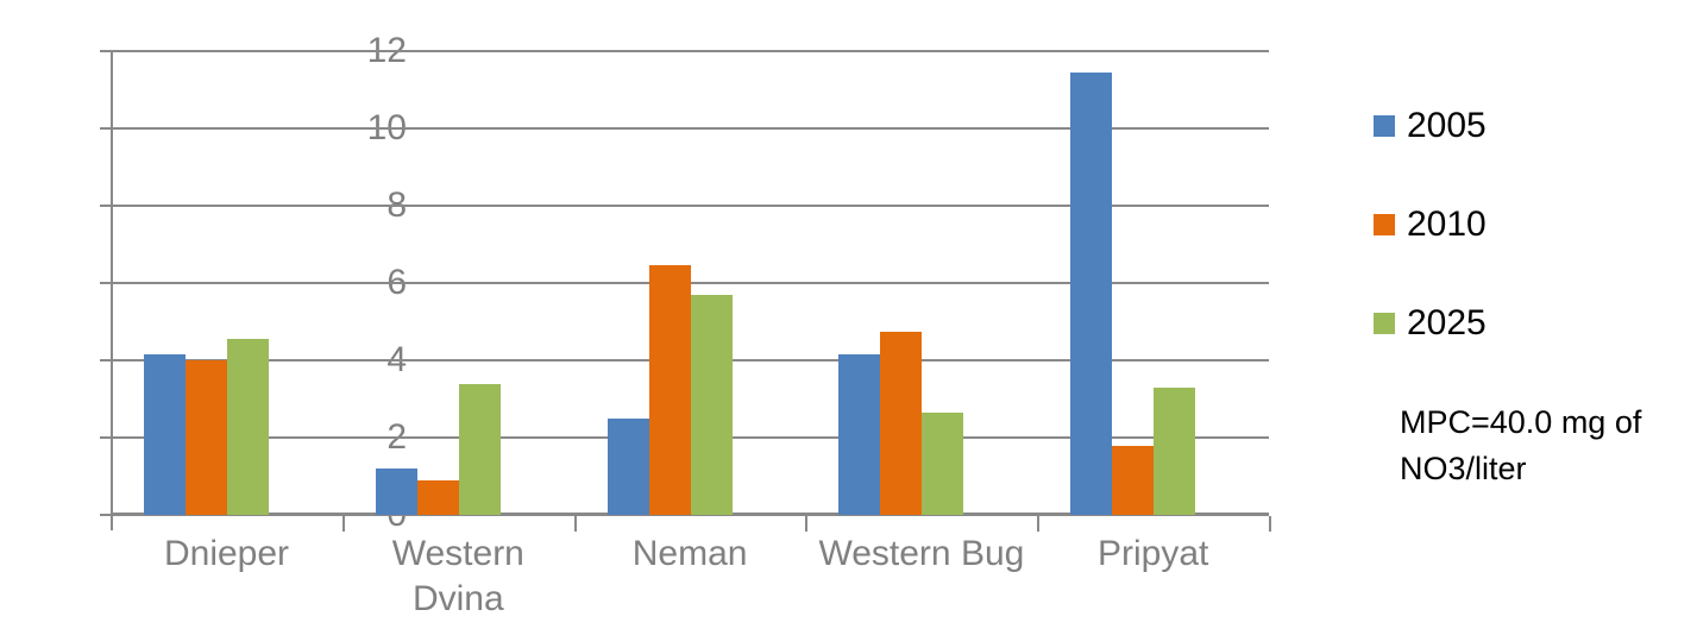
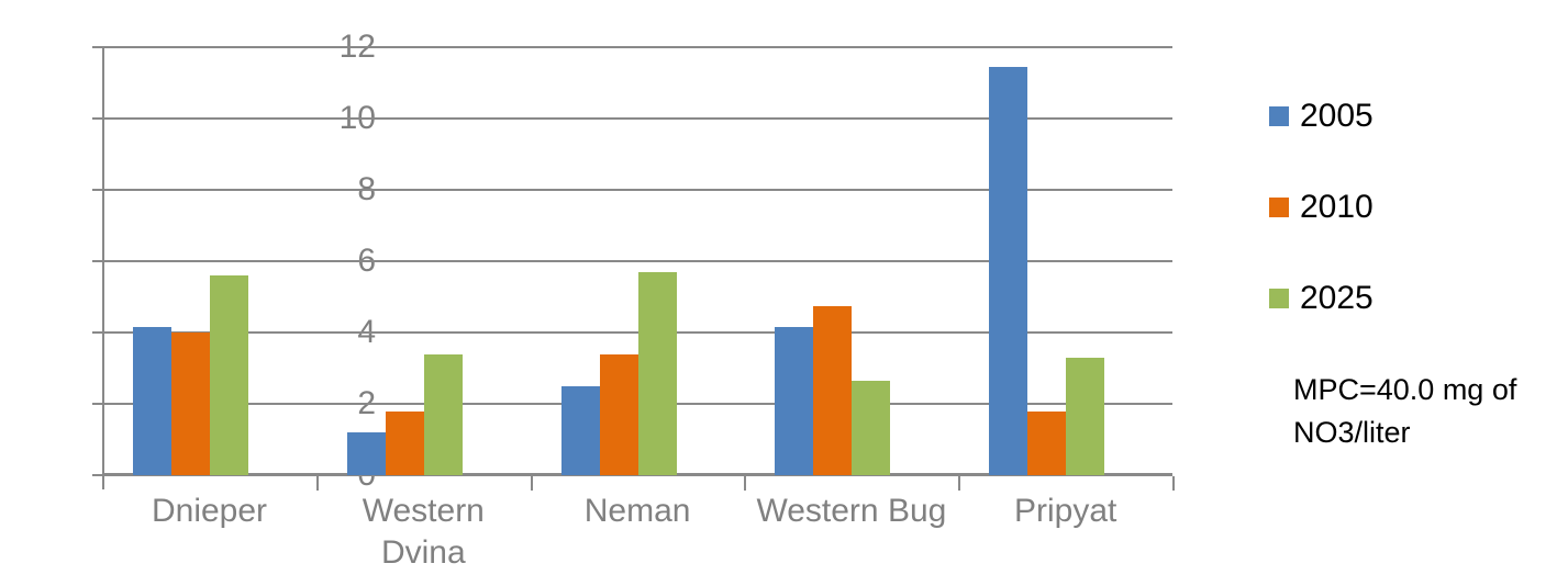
2025/Dnieper: 4.5 -> 5.6
2010/Western Dvina: 0.9 -> 1.8
2010/Neman: 6.5 -> 3.4
